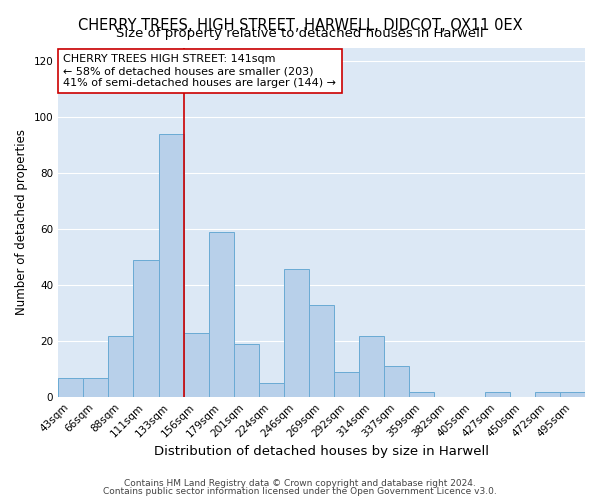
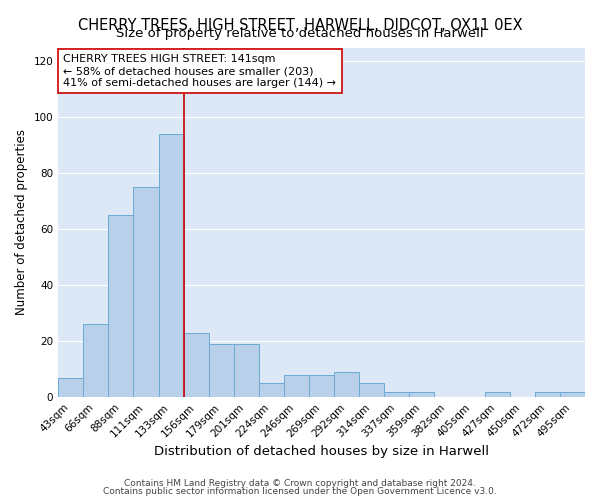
66sqm: 7 -> 26
88sqm: 22 -> 65
111sqm: 49 -> 75
179sqm: 59 -> 19
246sqm: 46 -> 8
269sqm: 33 -> 8
314sqm: 22 -> 5
337sqm: 11 -> 2
